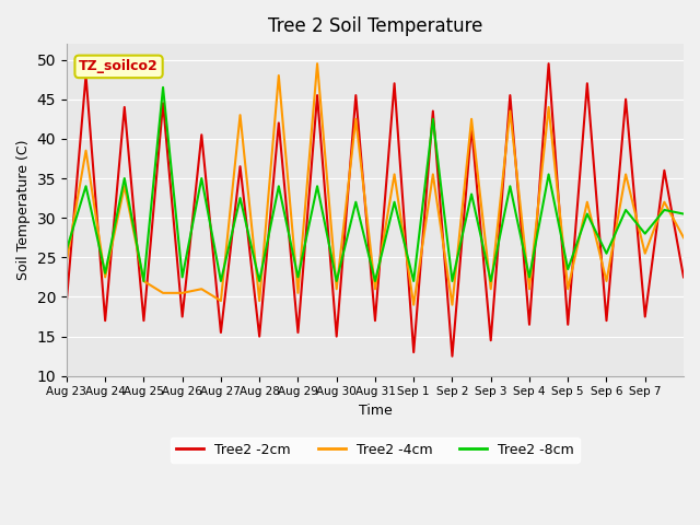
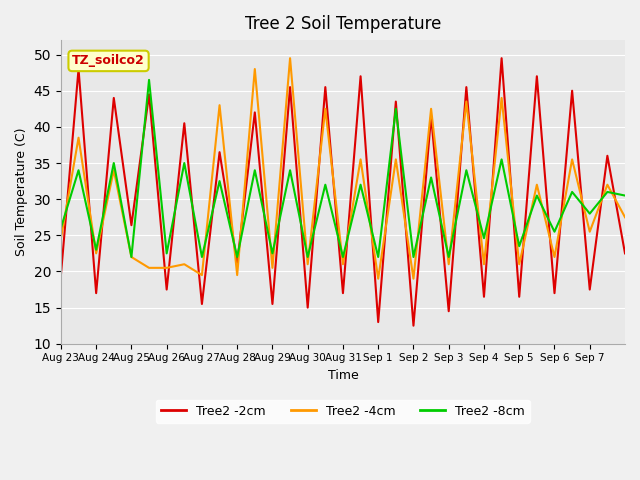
Tree2 -2cm/Aug 25: 17.0 -> 26.4
Tree2 -2cm/Aug 28: 15.0 -> 21.2
Tree2 -8cm/Sep 4: 22.5 -> 24.6
